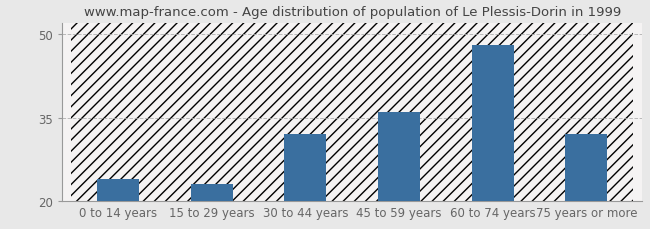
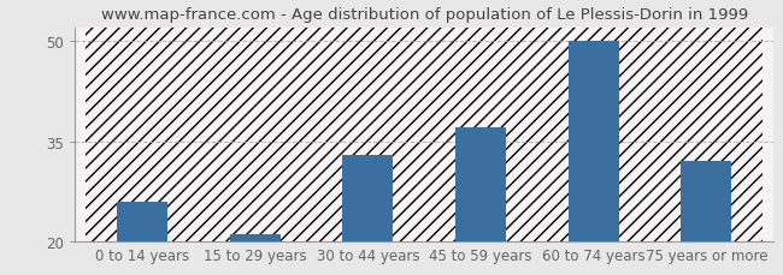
0 to 14 years: 24 -> 26
15 to 29 years: 23 -> 21
30 to 44 years: 32 -> 33
45 to 59 years: 36 -> 37
60 to 74 years: 48 -> 50
